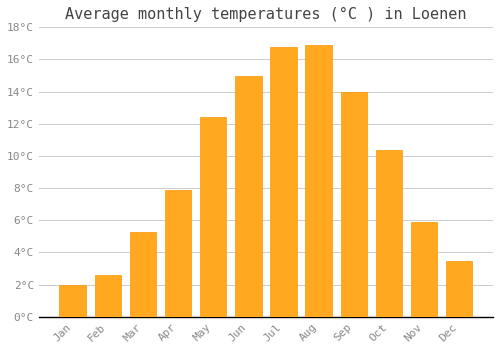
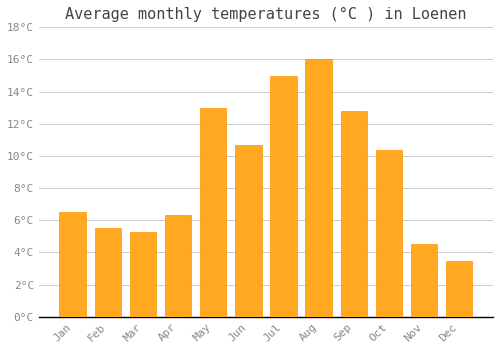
Jan: 2.0°C -> 6.5°C
Feb: 2.6°C -> 5.5°C
Apr: 7.9°C -> 6.3°C
May: 12.4°C -> 13.0°C
Jun: 15.0°C -> 10.7°C
Jul: 16.8°C -> 15.0°C
Aug: 16.9°C -> 16.0°C
Sep: 14.0°C -> 12.8°C
Nov: 5.9°C -> 4.5°C
